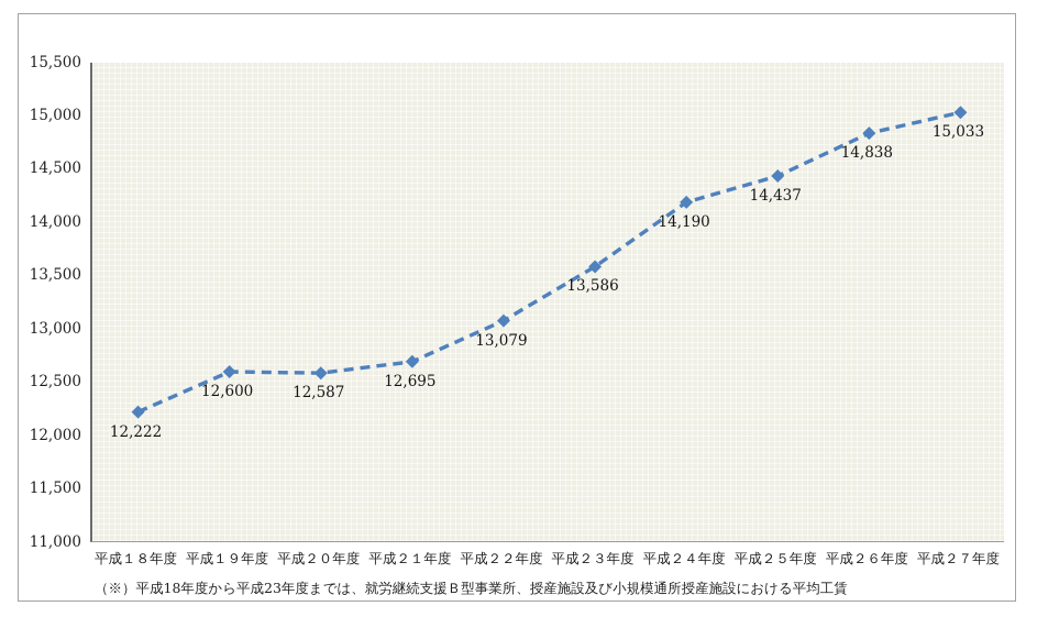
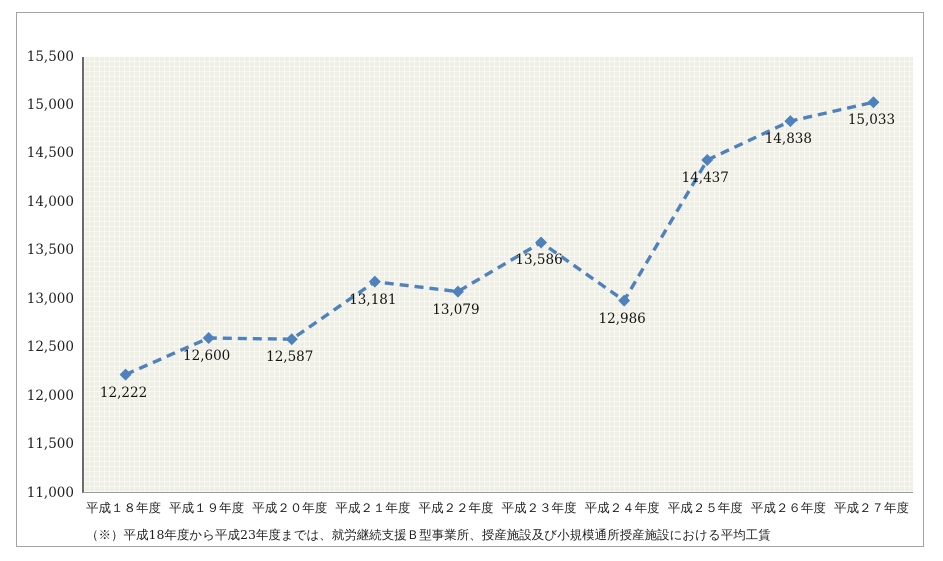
平成２１年度: 12,695 -> 13,181
平成２４年度: 14,190 -> 12,986
